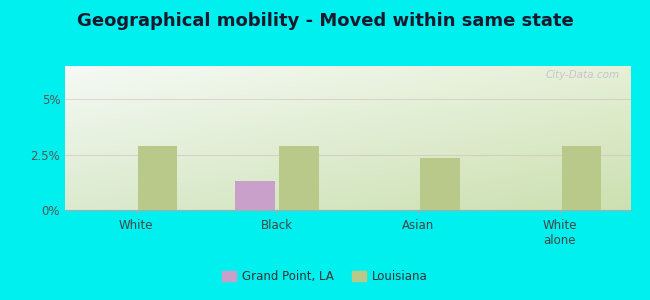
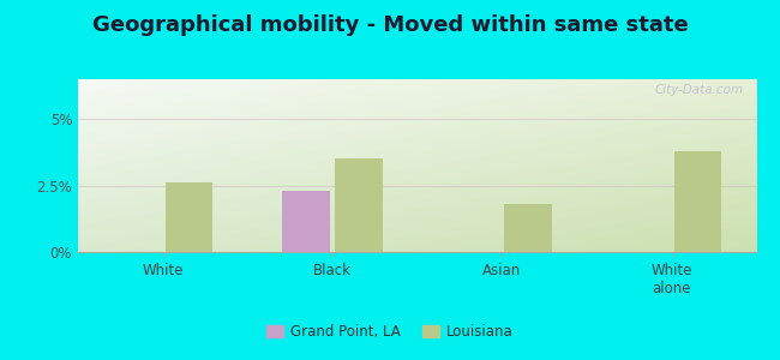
Louisiana/White: 2.90% -> 2.60%
Grand Point, LA/Black: 1.3% -> 2.3%
Louisiana/Black: 2.90% -> 3.50%
Louisiana/Asian: 2.35% -> 1.80%
Louisiana/White alone: 2.90% -> 3.80%
